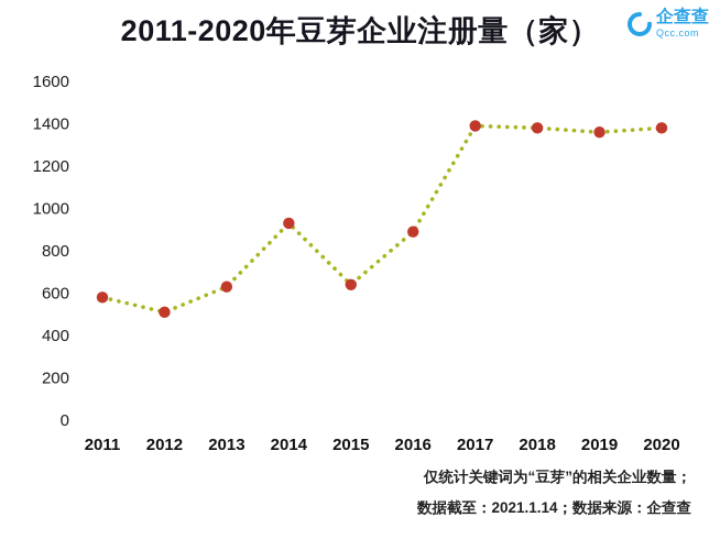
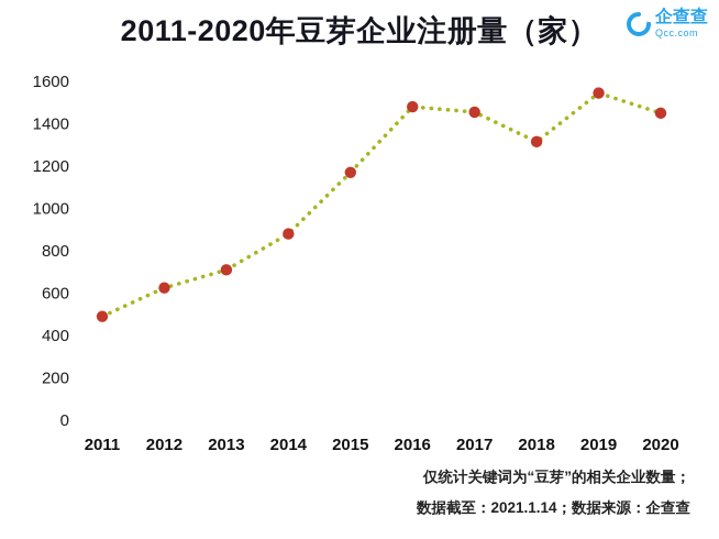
2011: 580 -> 490
2012: 510 -> 620
2013: 630 -> 710
2014: 930 -> 880
2015: 640 -> 1170
2016: 890 -> 1480
2017: 1390 -> 1460
2018: 1380 -> 1320
2019: 1360 -> 1540
2020: 1380 -> 1450
